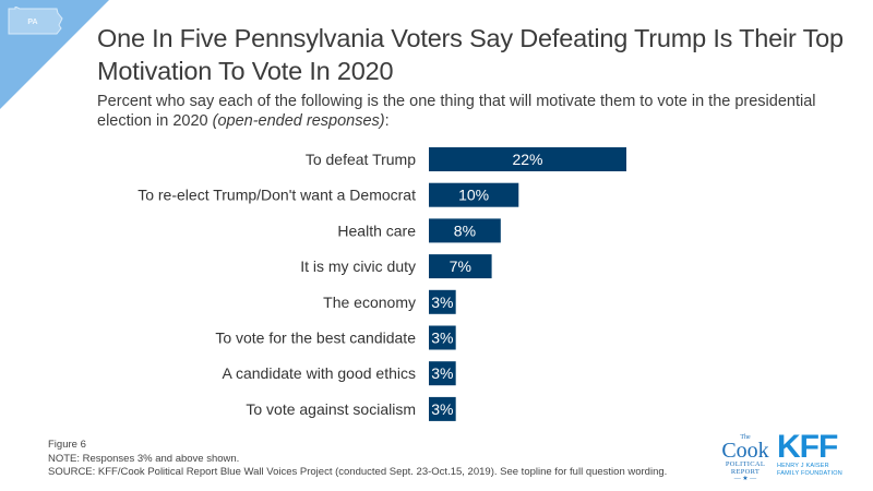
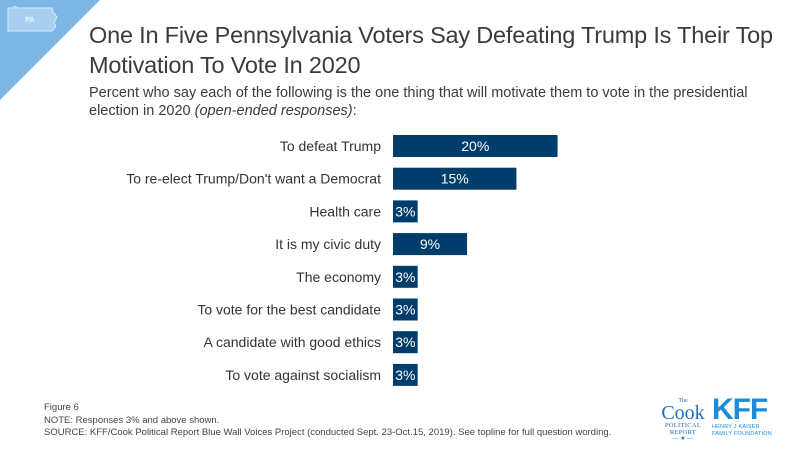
To defeat Trump: 22% -> 20%
To re-elect Trump/Don't want a Democrat: 10% -> 15%
Health care: 8% -> 3%
It is my civic duty: 7% -> 9%
